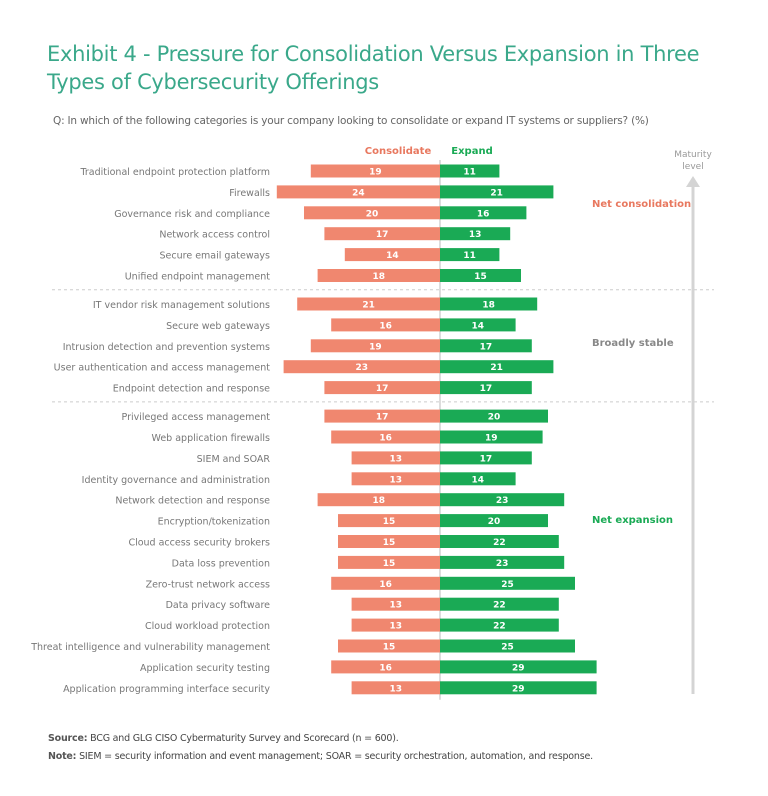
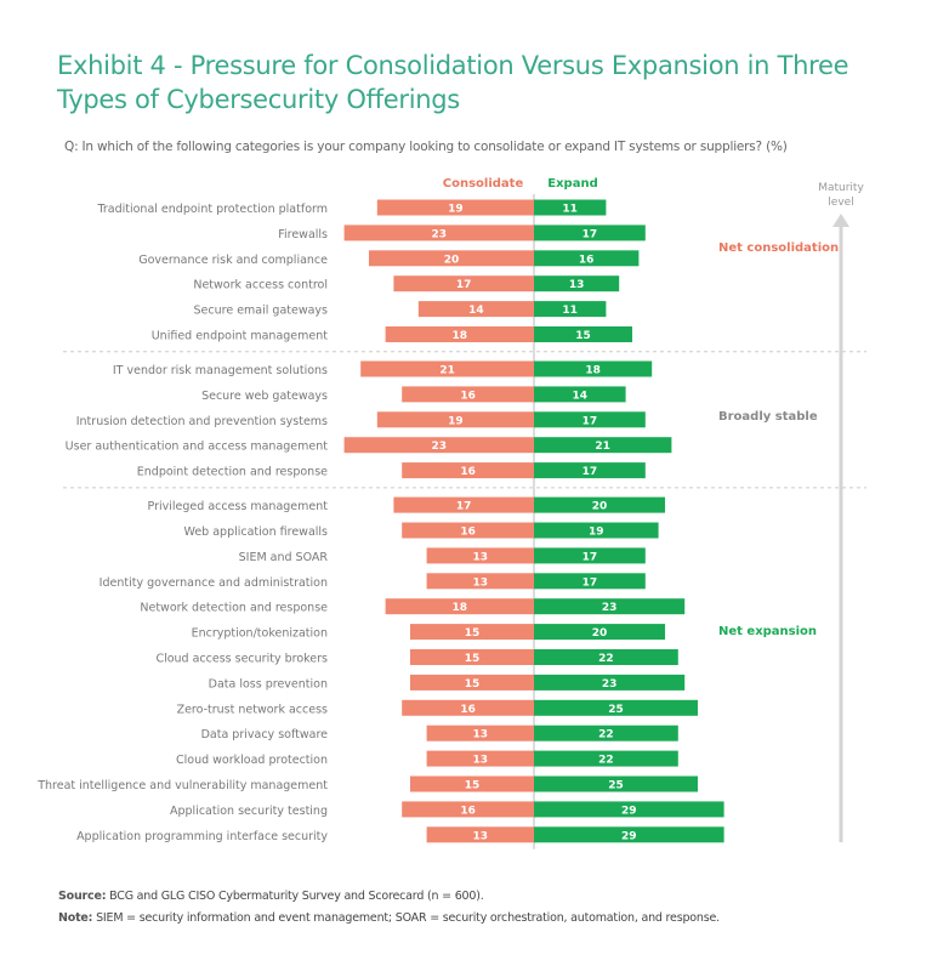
Consolidate/Firewalls: 24 -> 23
Expand/Firewalls: 21 -> 17
Consolidate/Endpoint detection and response: 17 -> 16
Expand/Identity governance and administration: 14 -> 17
